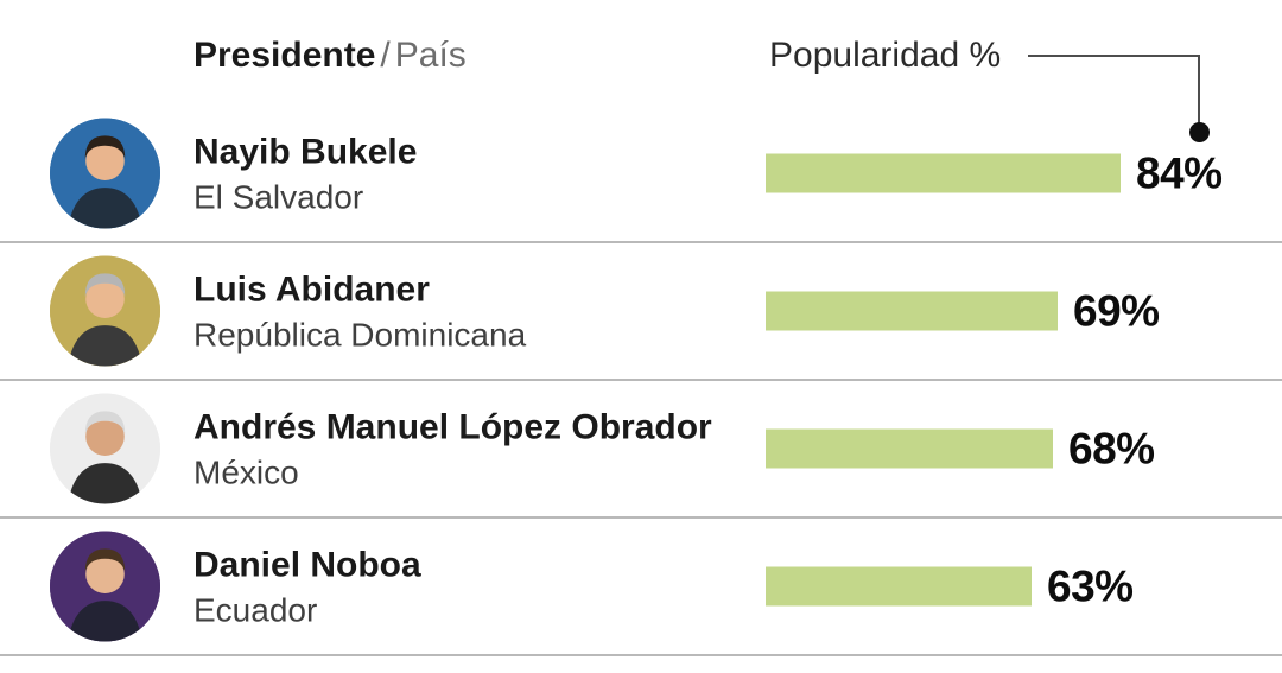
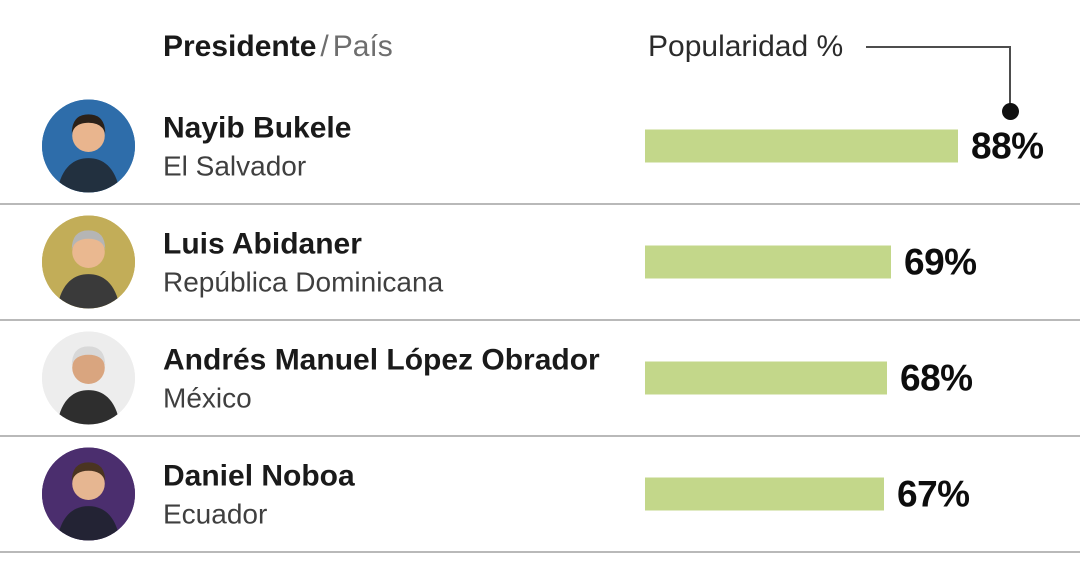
Nayib Bukele: 84% -> 88%
Daniel Noboa: 63% -> 67%
